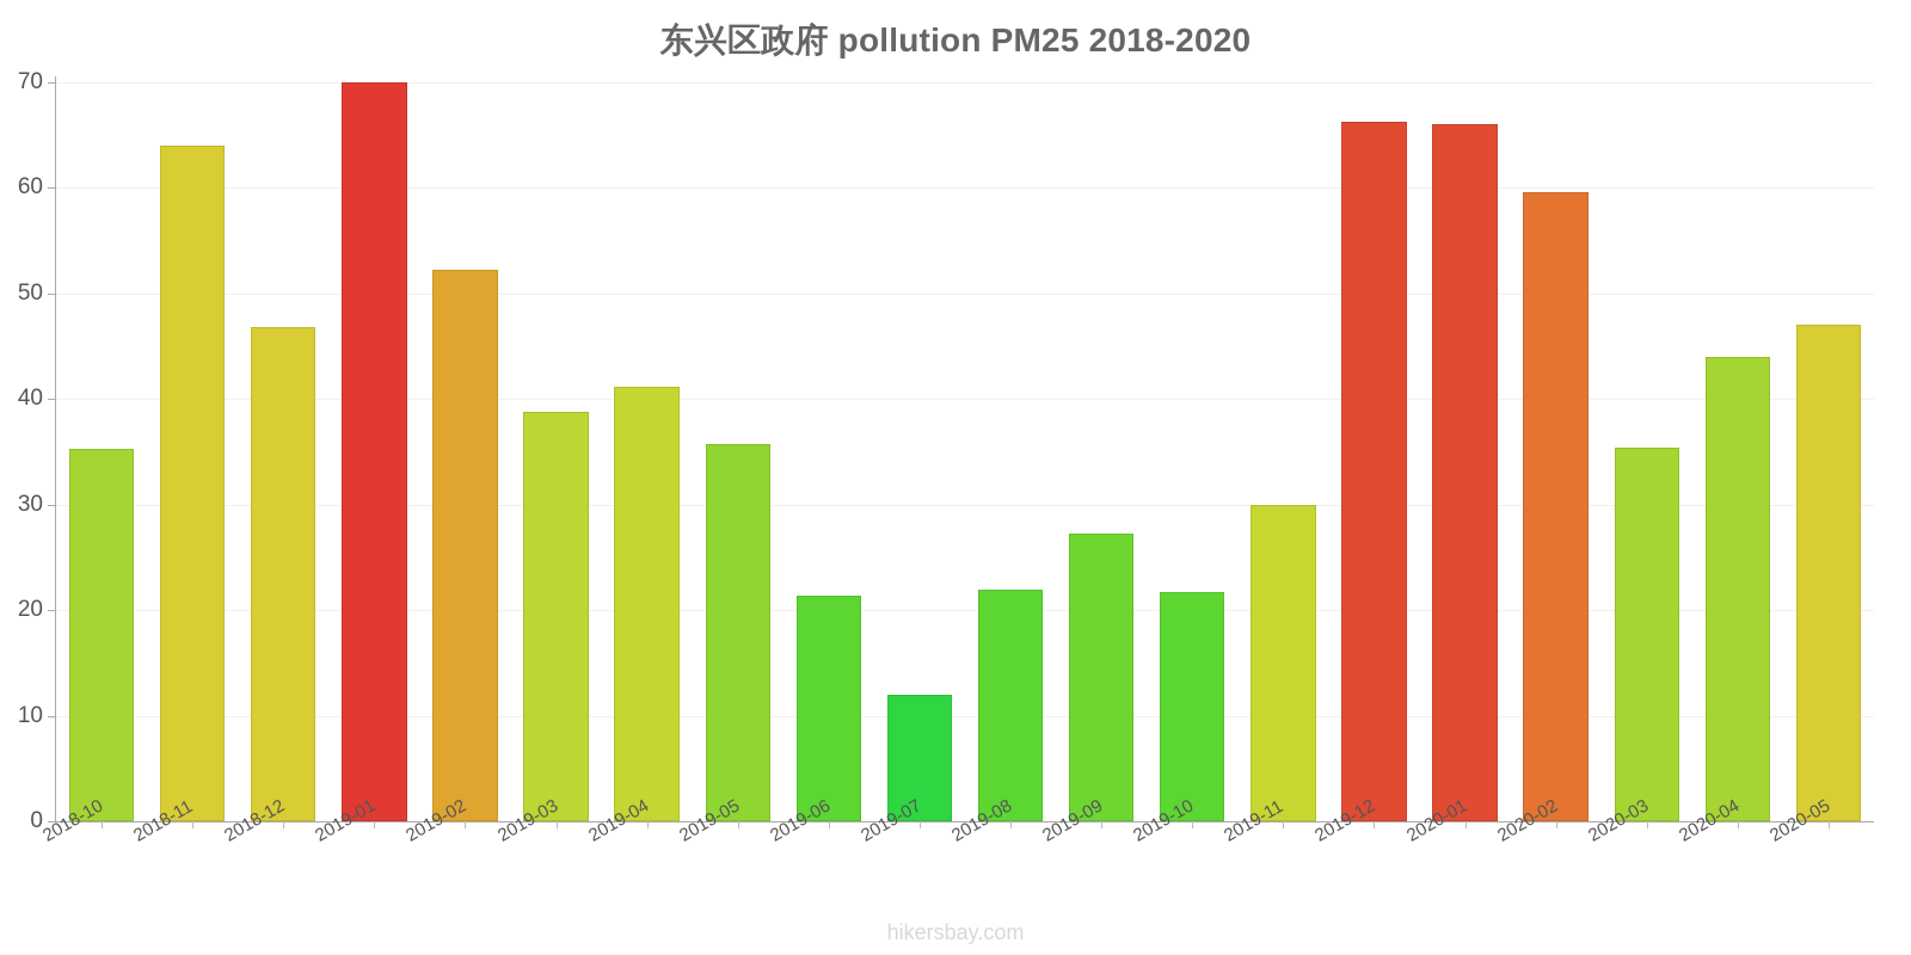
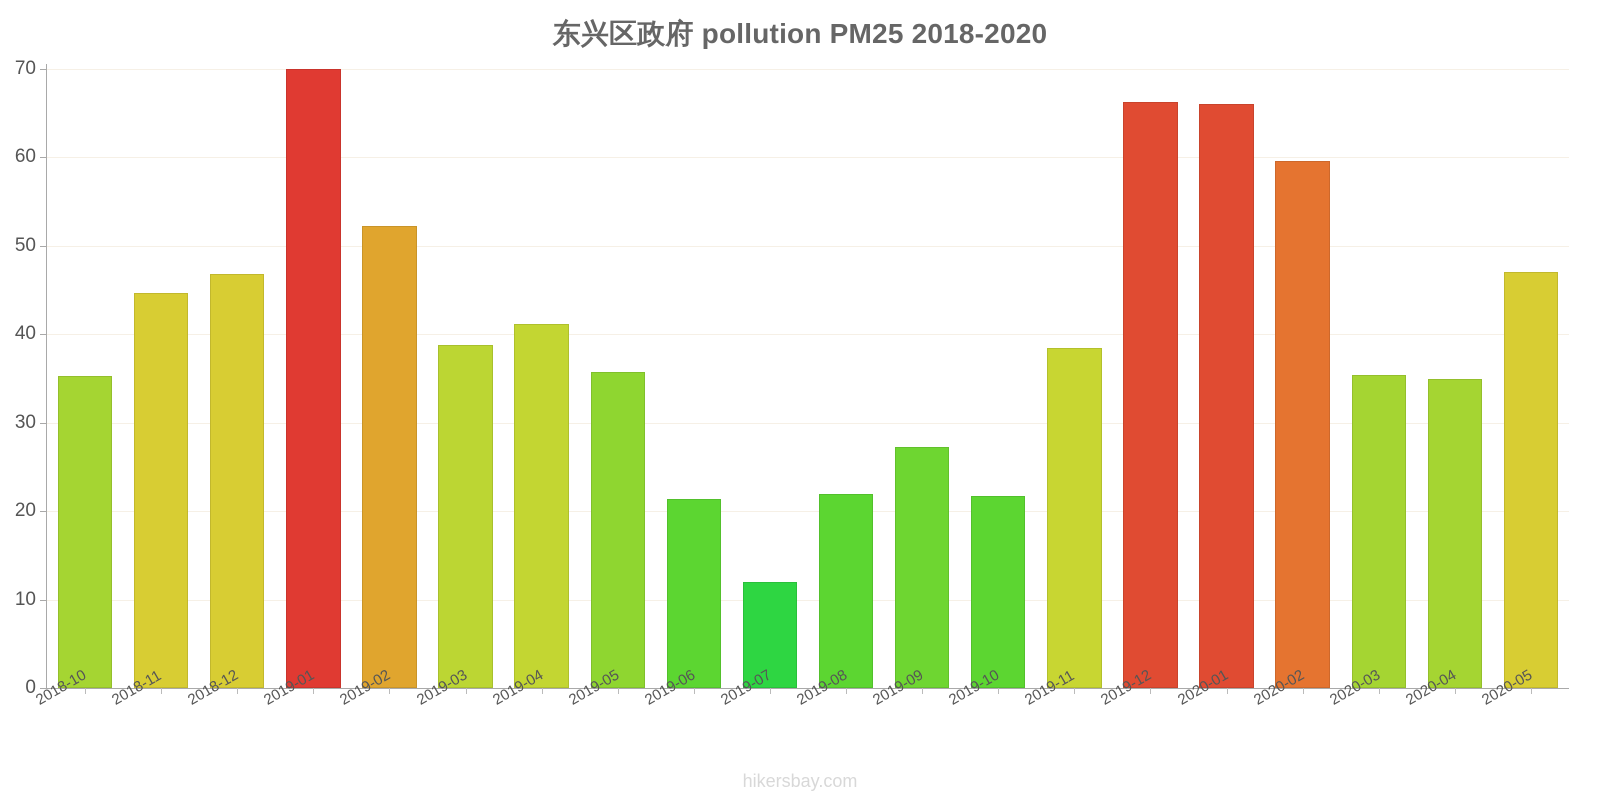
2018-11: 64 -> 45
2019-11: 30 -> 38
2020-04: 44 -> 35
